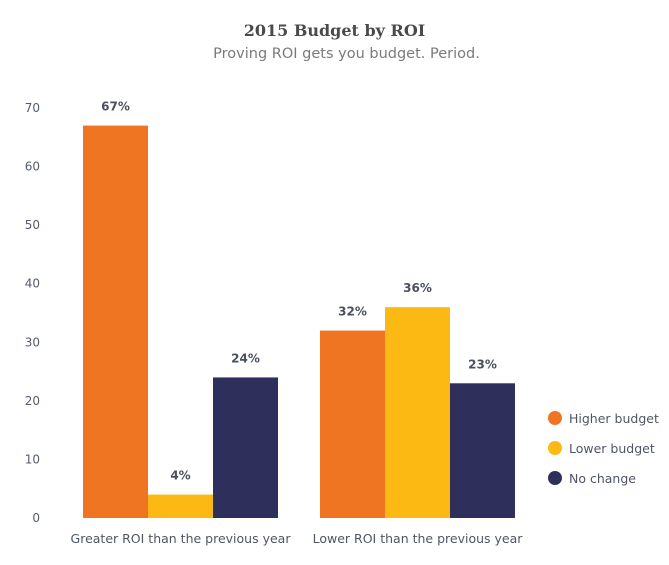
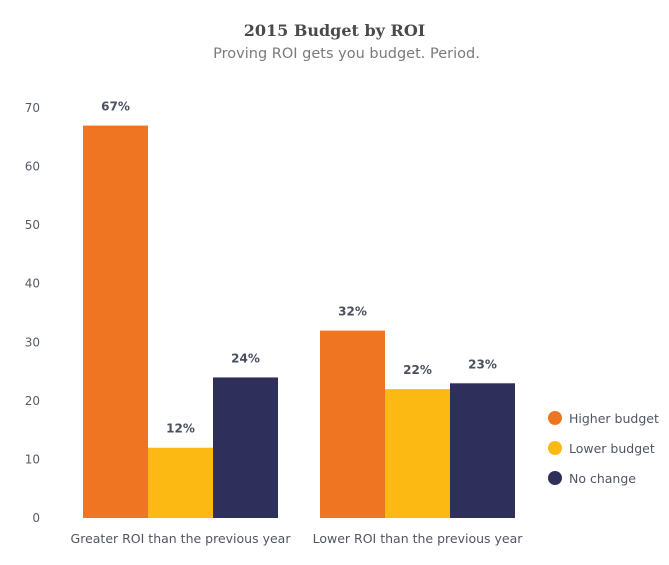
Lower budget/Greater ROI than the previous year: 4% -> 12%
Lower budget/Lower ROI than the previous year: 36% -> 22%
